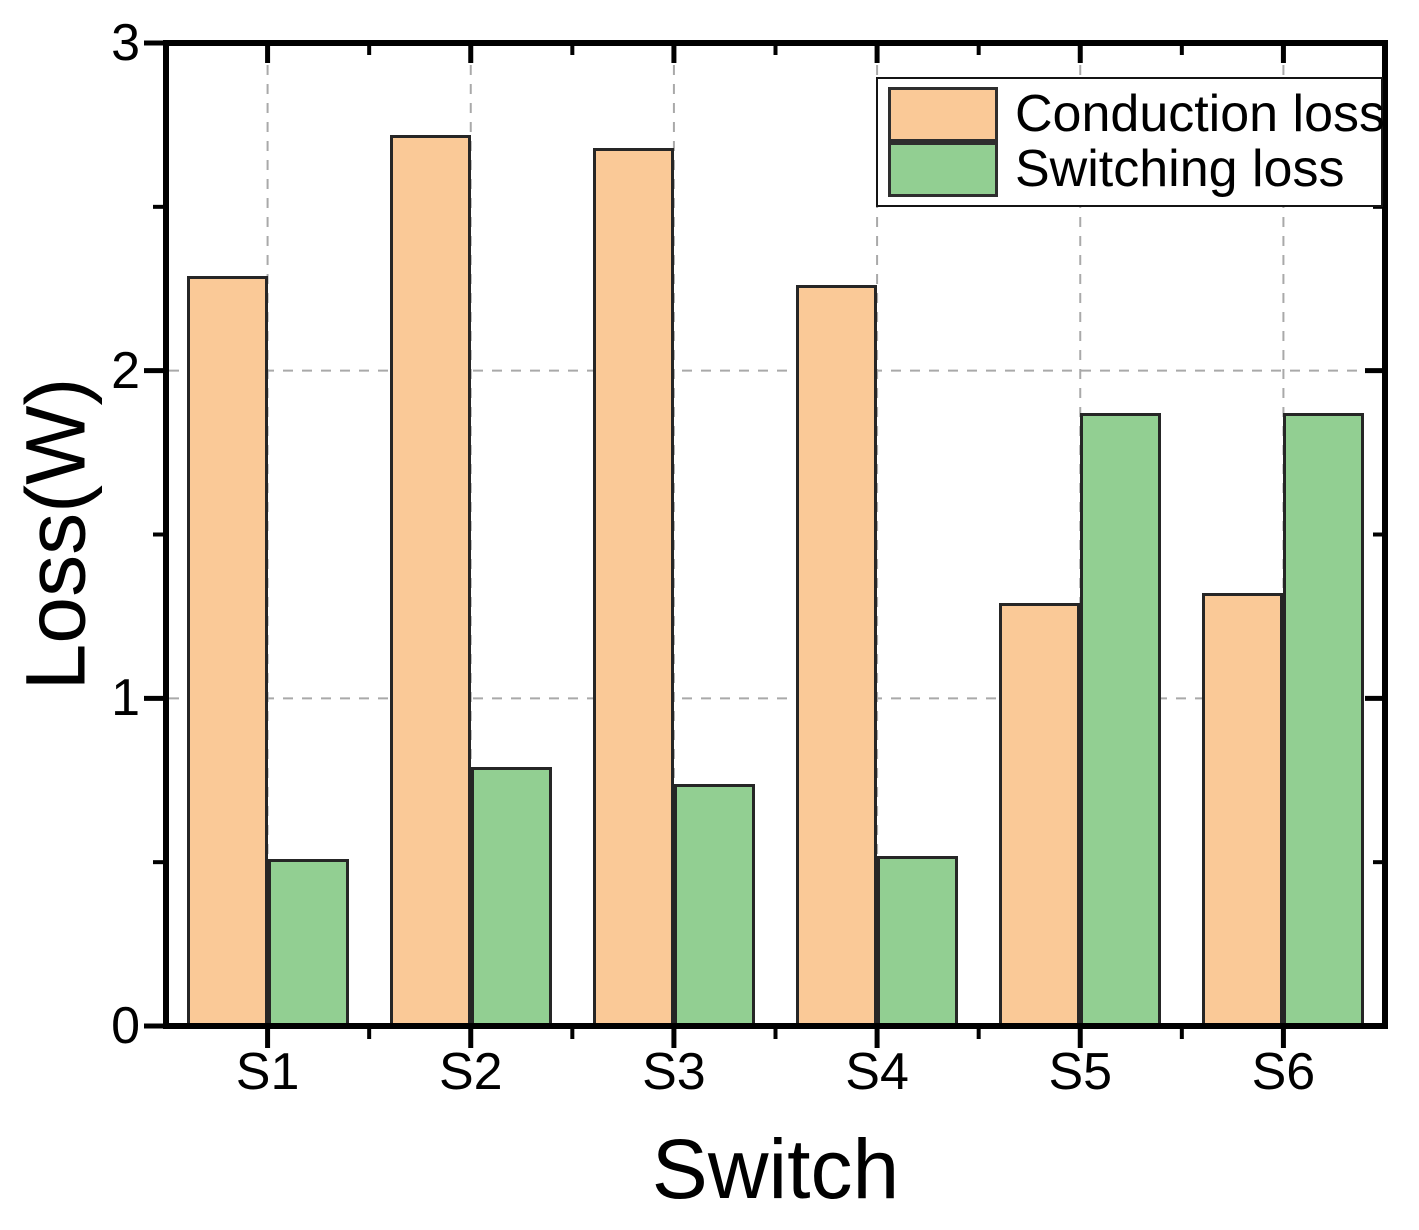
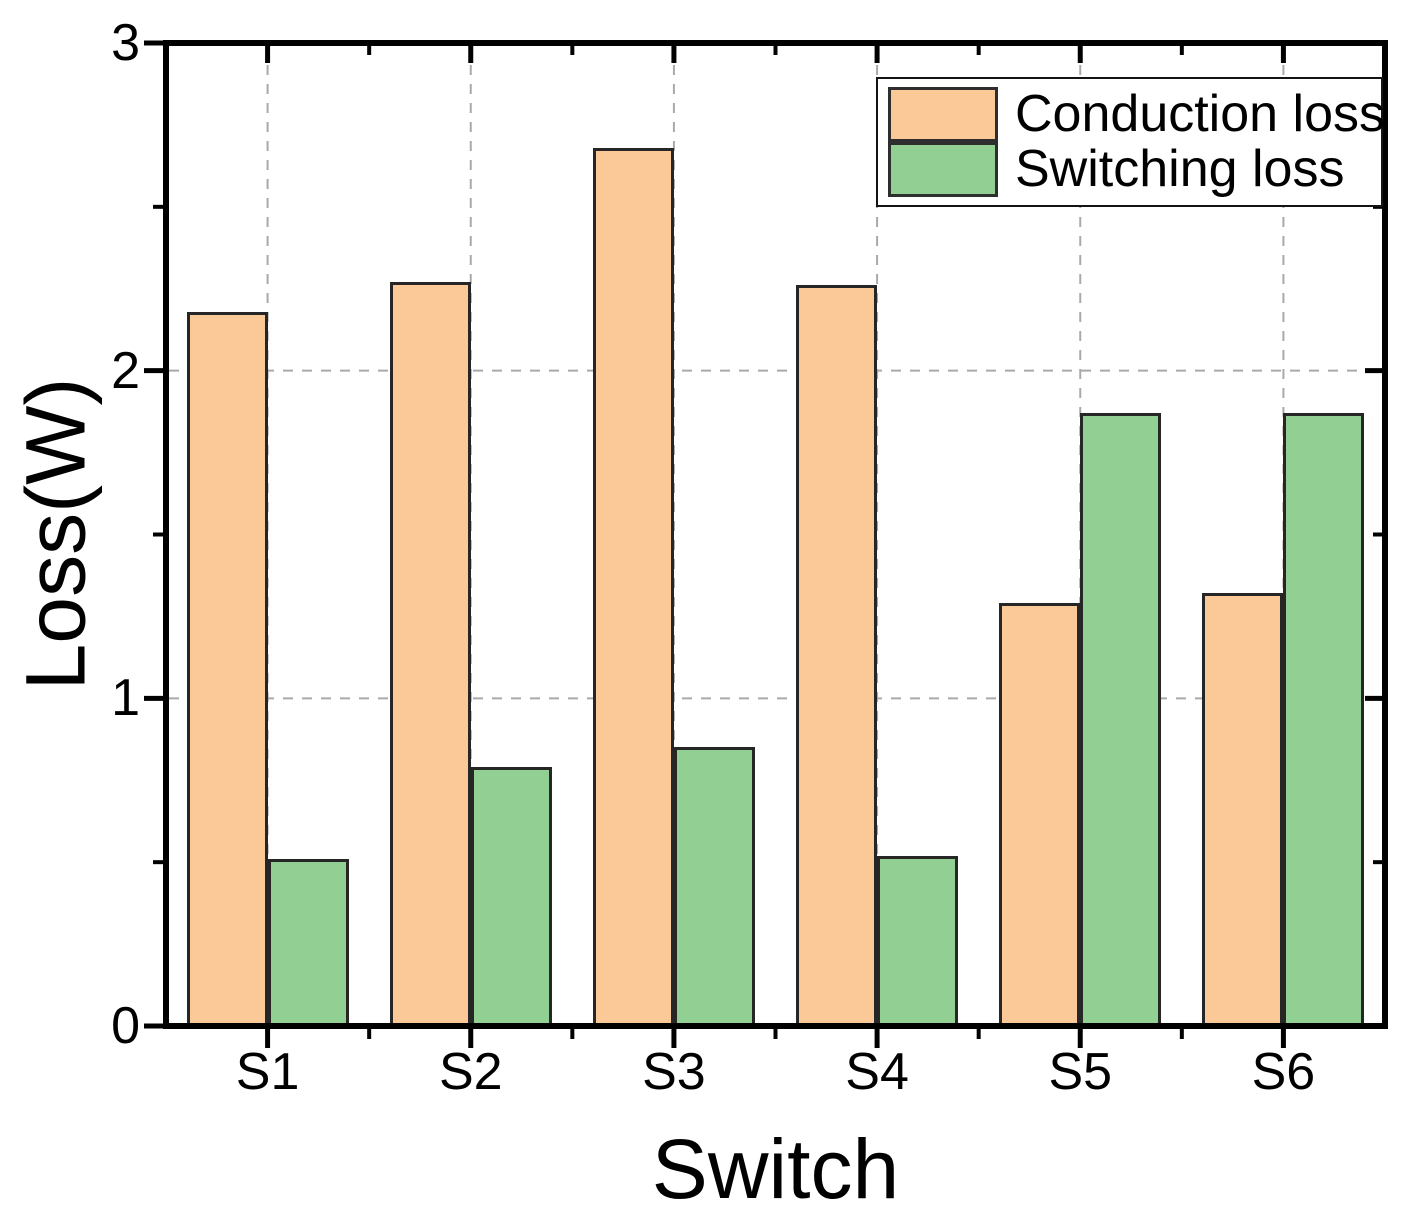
Conduction loss/S1: 2.29 -> 2.18
Conduction loss/S2: 2.72 -> 2.27
Switching loss/S3: 0.74 -> 0.85
